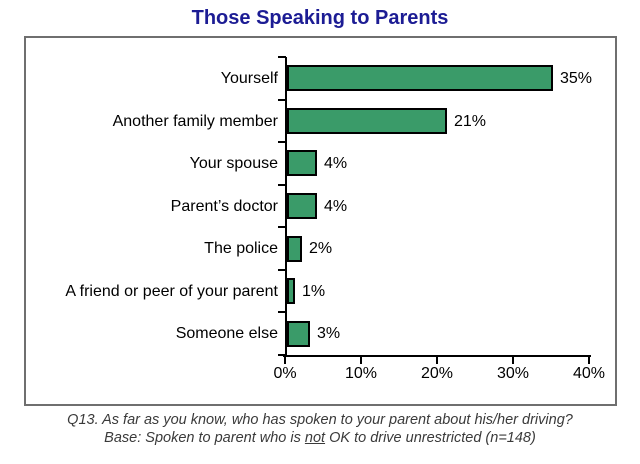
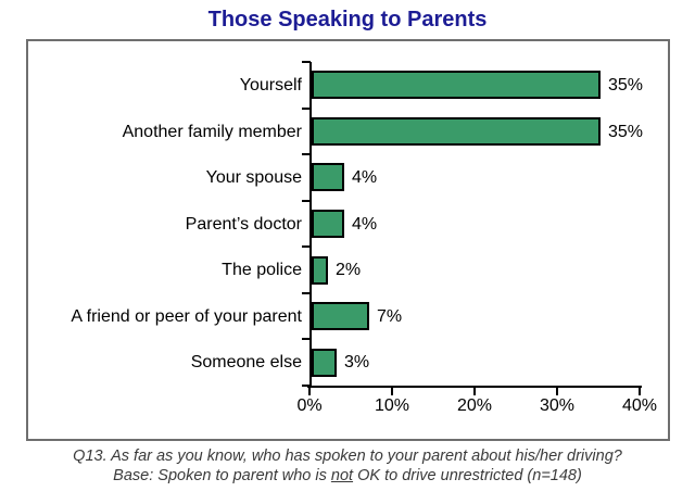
Another family member: 21% -> 35%
A friend or peer of your parent: 1% -> 7%
